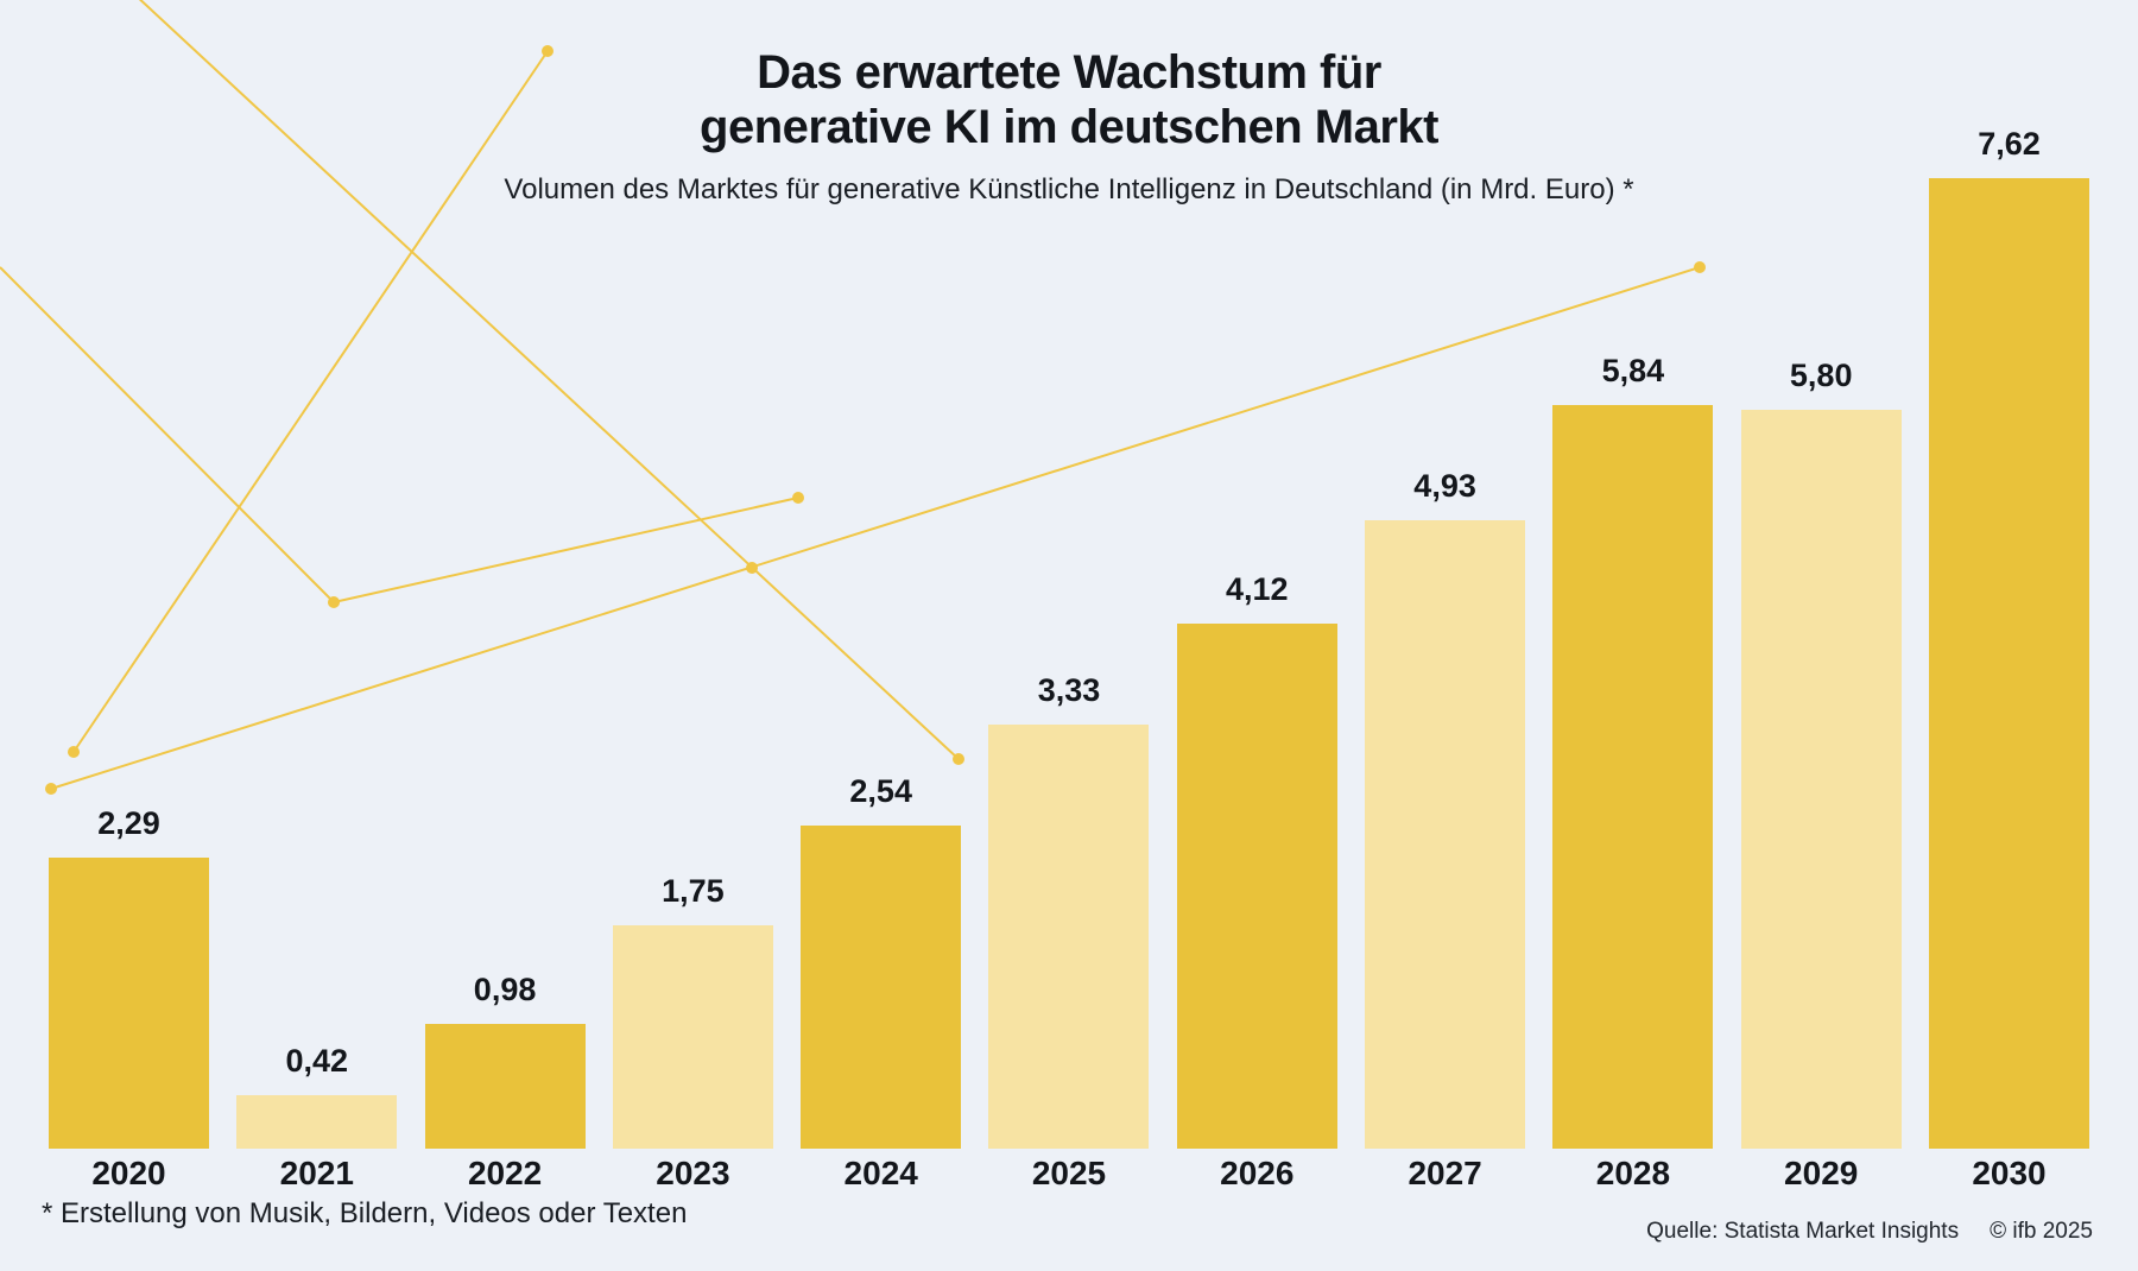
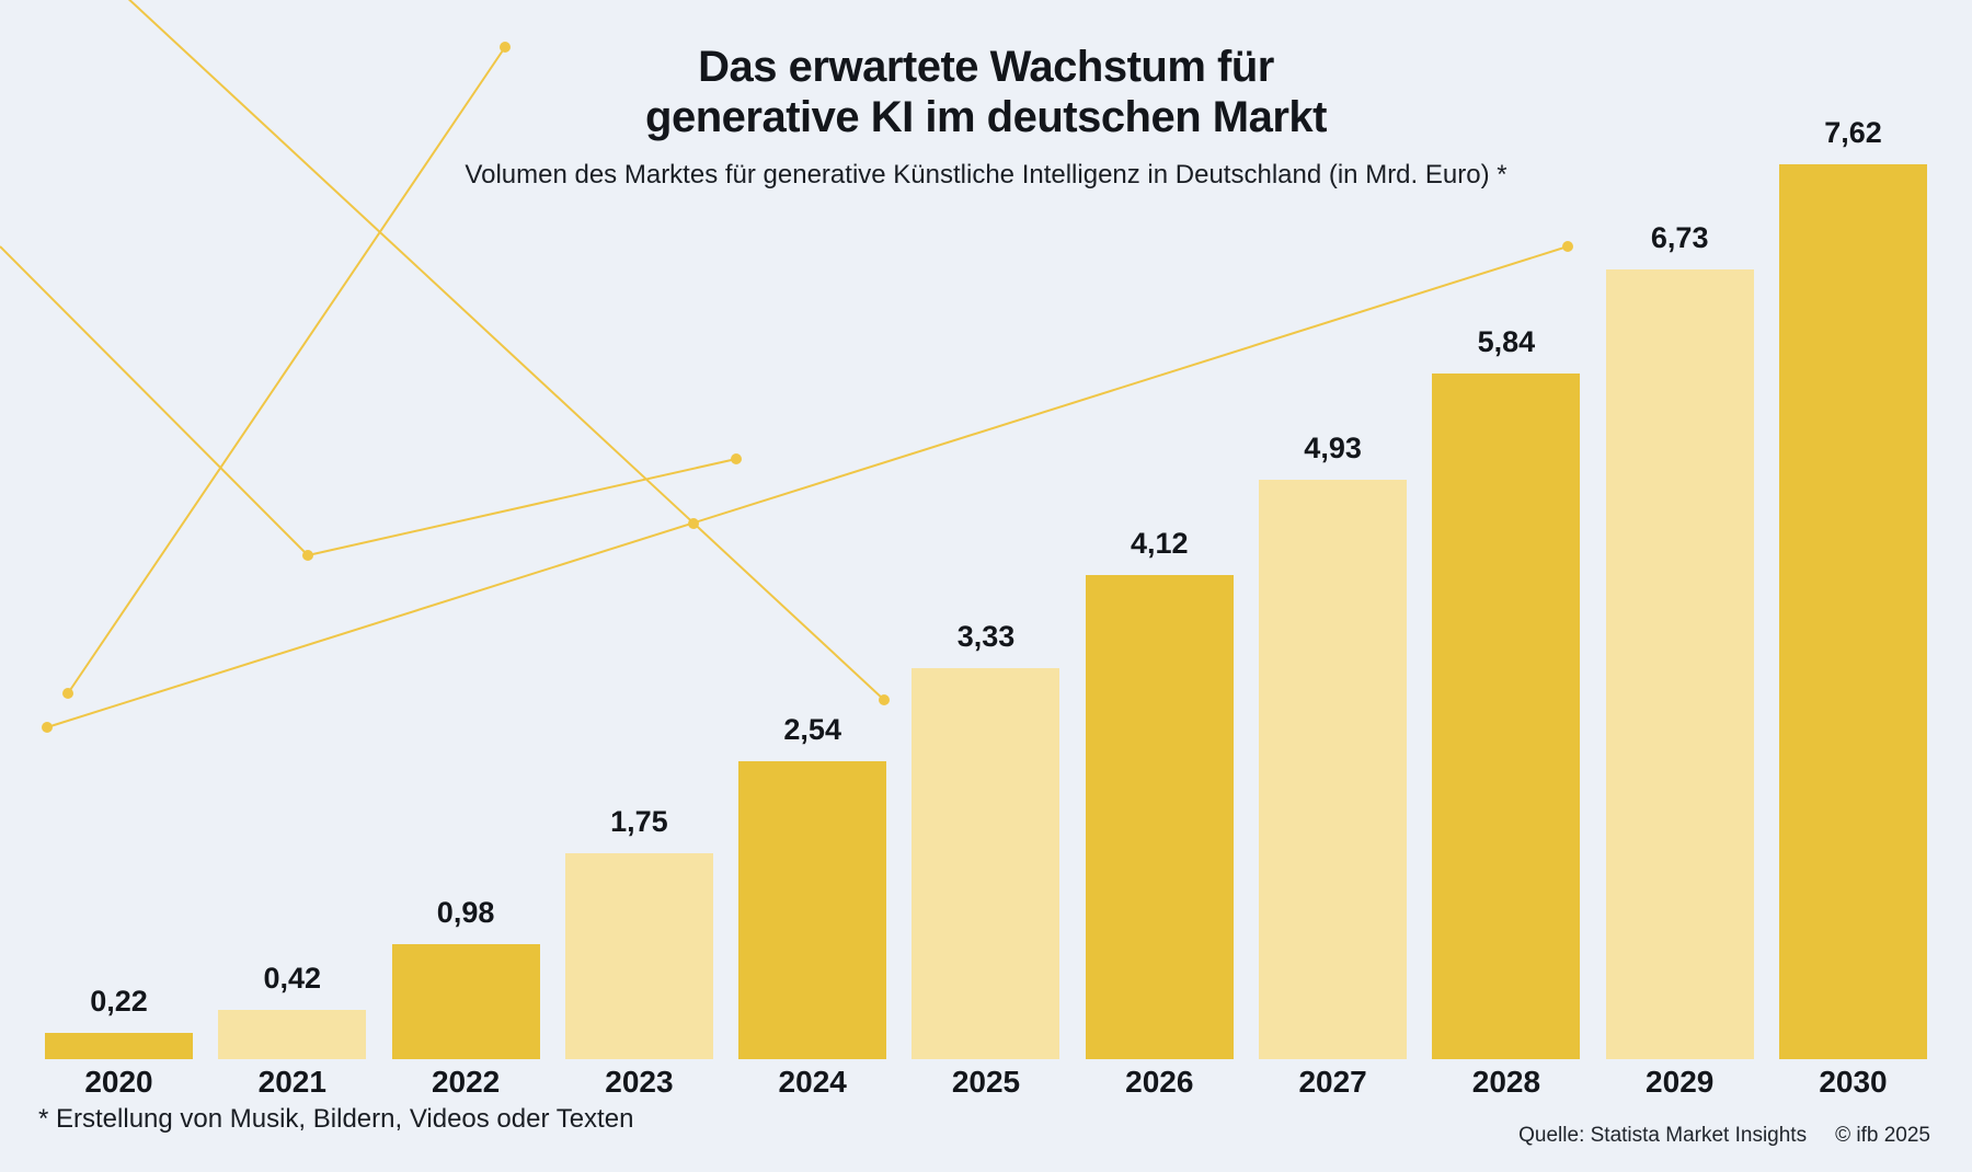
2020: 2,29 -> 0,22
2029: 5,80 -> 6,73
